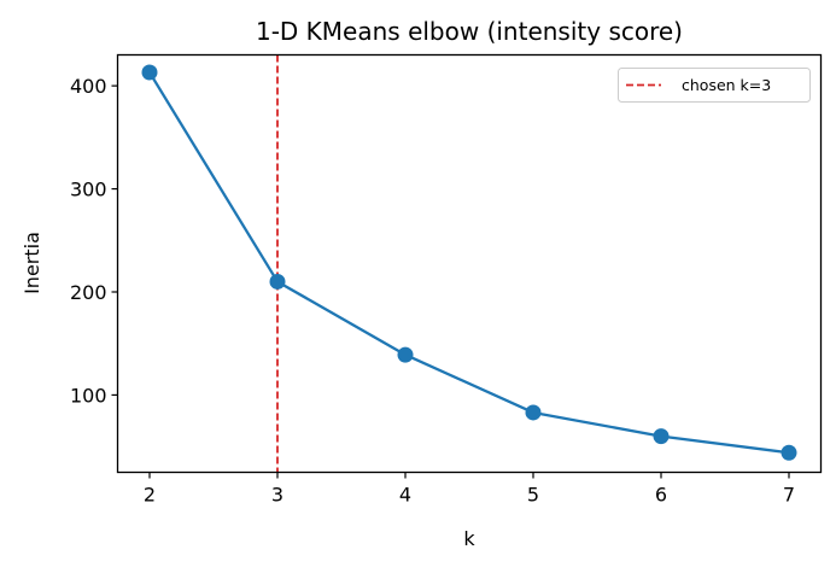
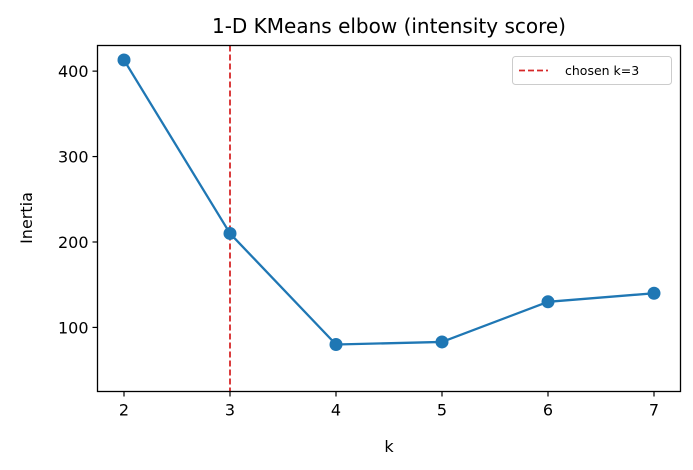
4: 140 -> 80
6: 60 -> 130
7: 40 -> 140
